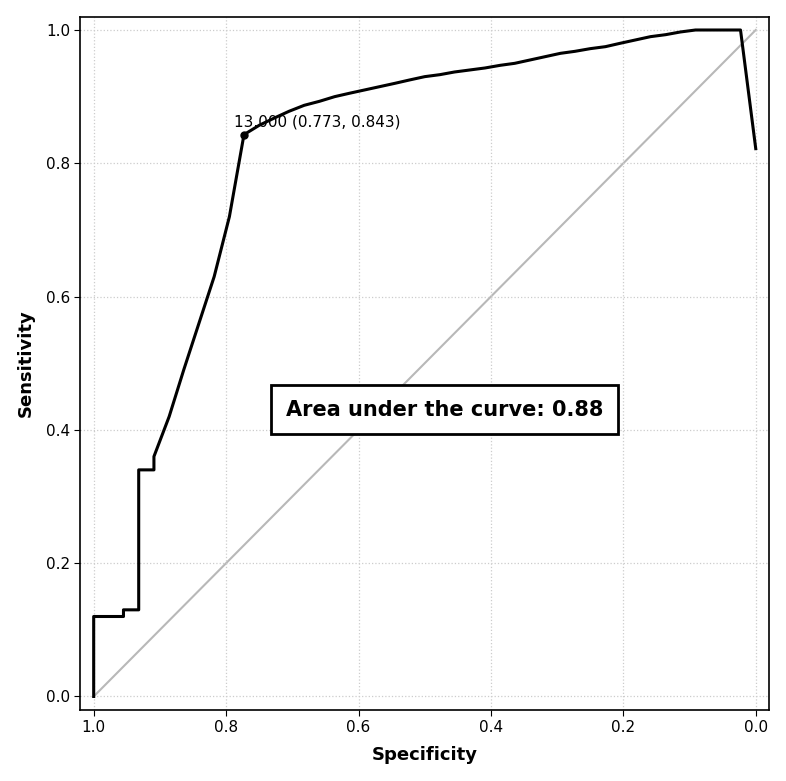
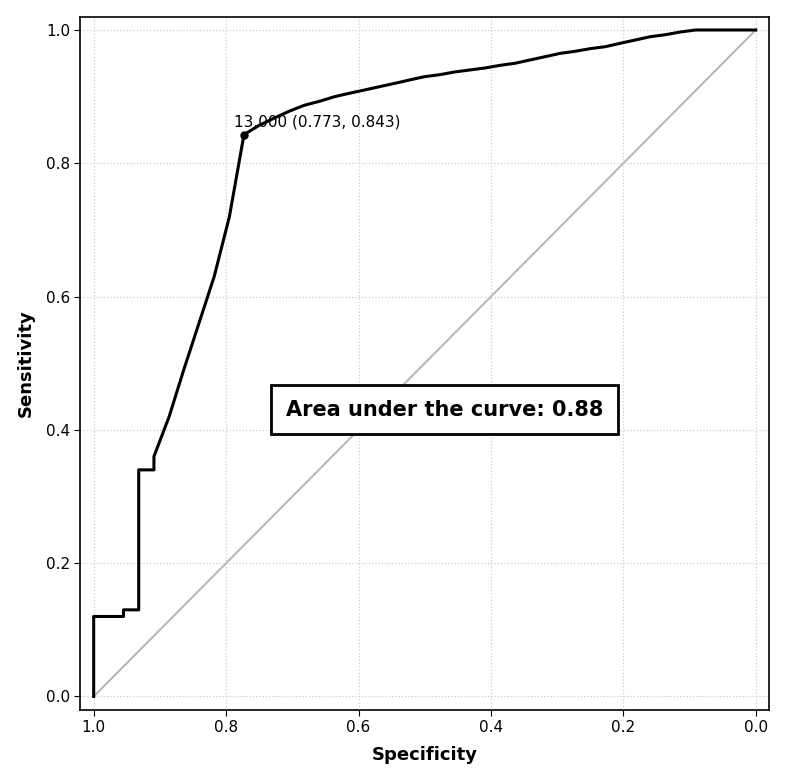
0.0: 0.822 -> 1.000
